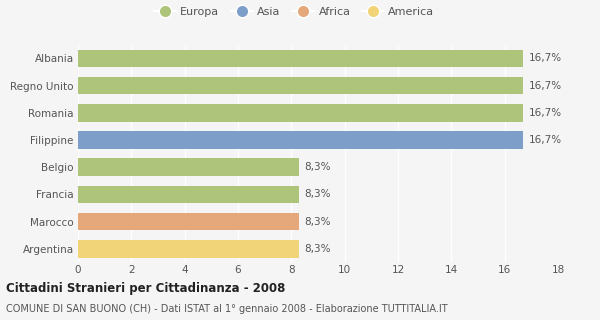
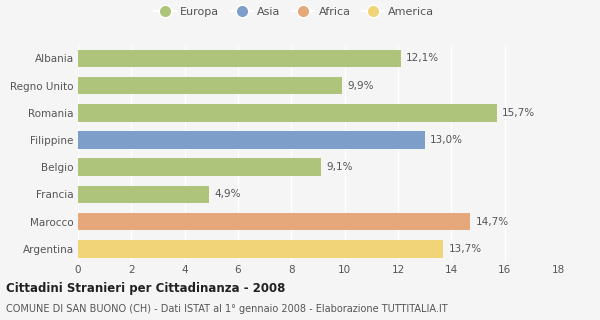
Albania: 16,7% -> 12,1%
Regno Unito: 16,7% -> 9,9%
Romania: 16,7% -> 15,7%
Filippine: 16,7% -> 13,0%
Belgio: 8,3% -> 9,1%
Francia: 8,3% -> 4,9%
Marocco: 8,3% -> 14,7%
Argentina: 8,3% -> 13,7%
